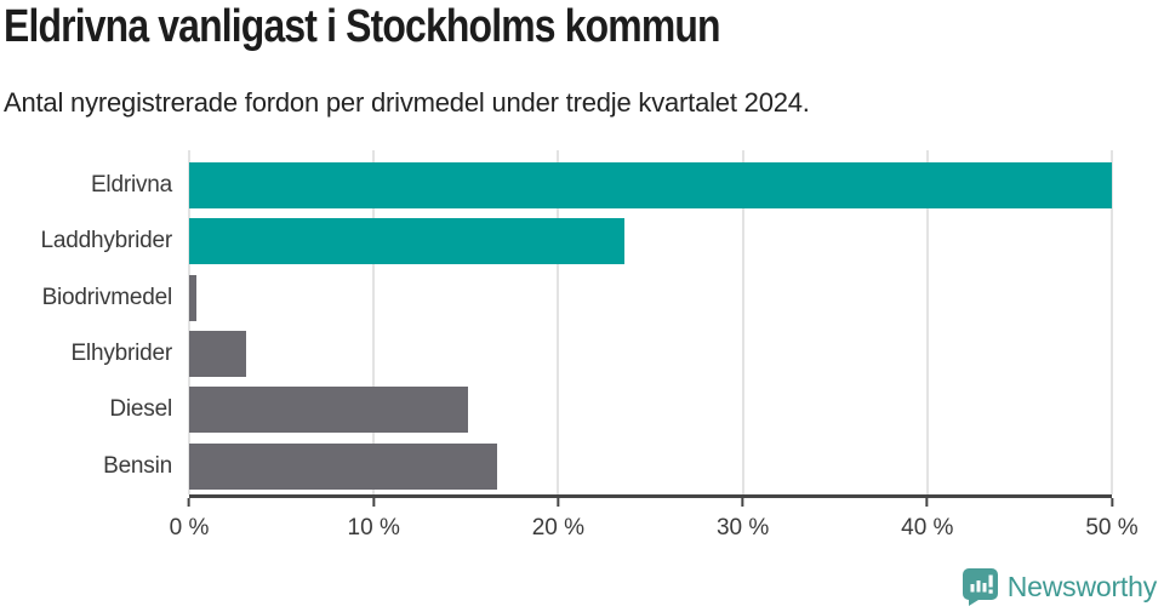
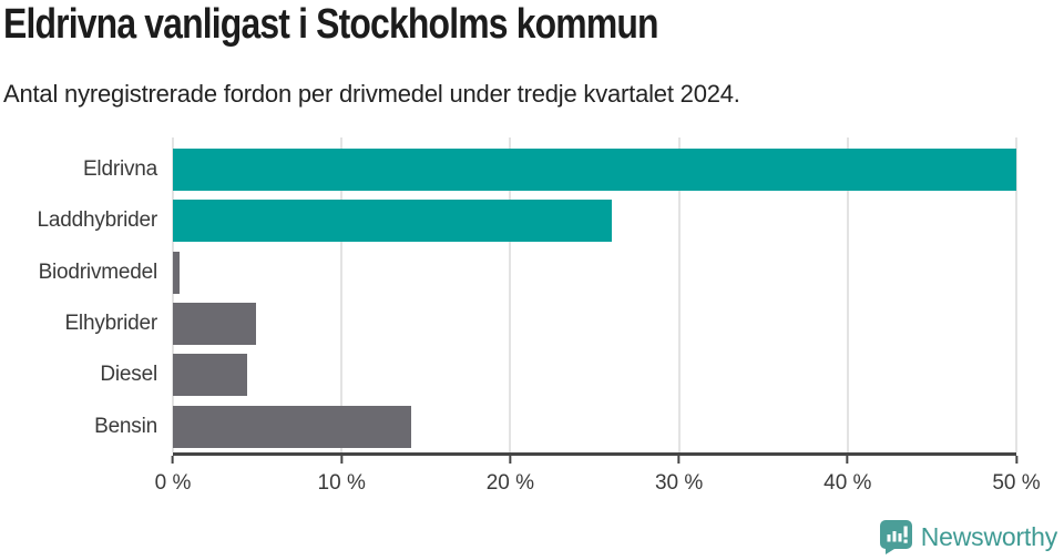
Laddhybrider: 23.6% -> 26.0%
Elhybrider: 3.1% -> 4.9%
Diesel: 15.1% -> 4.4%
Bensin: 16.7% -> 14.1%
